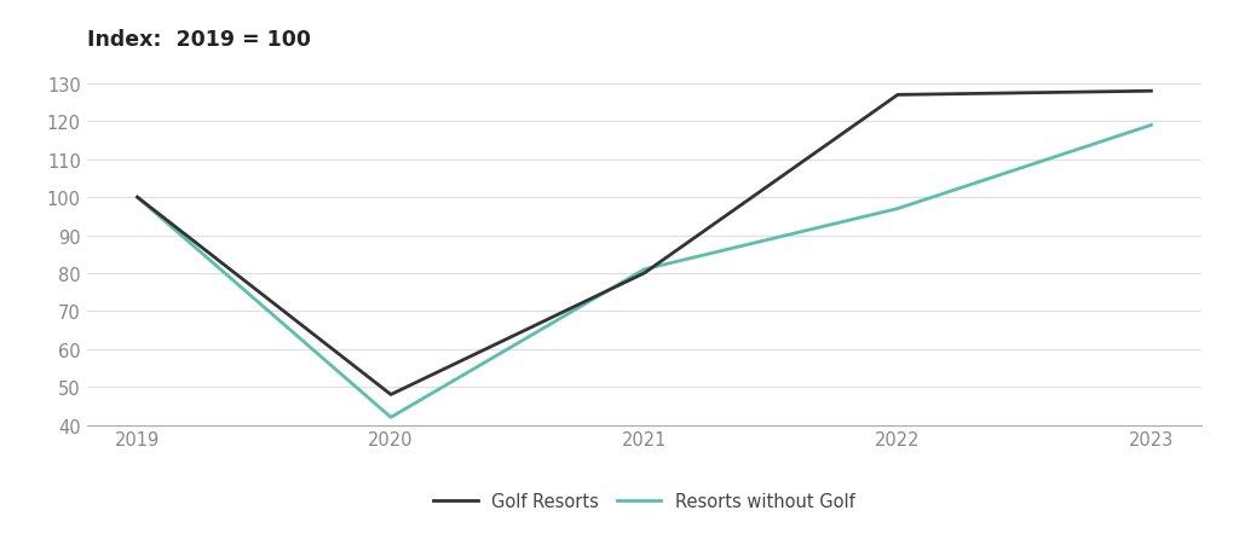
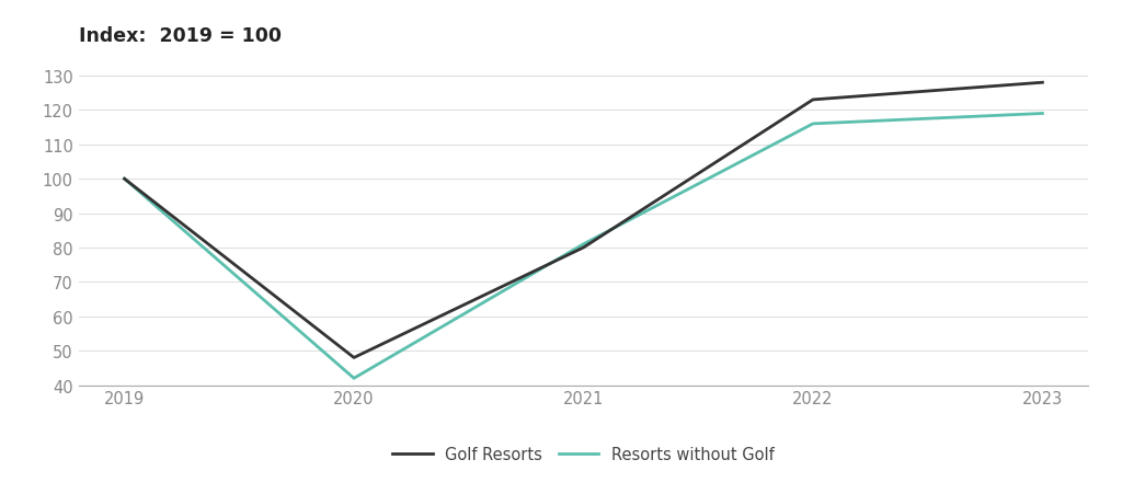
Golf Resorts/2022: 127 -> 123
Resorts without Golf/2022: 97 -> 116
